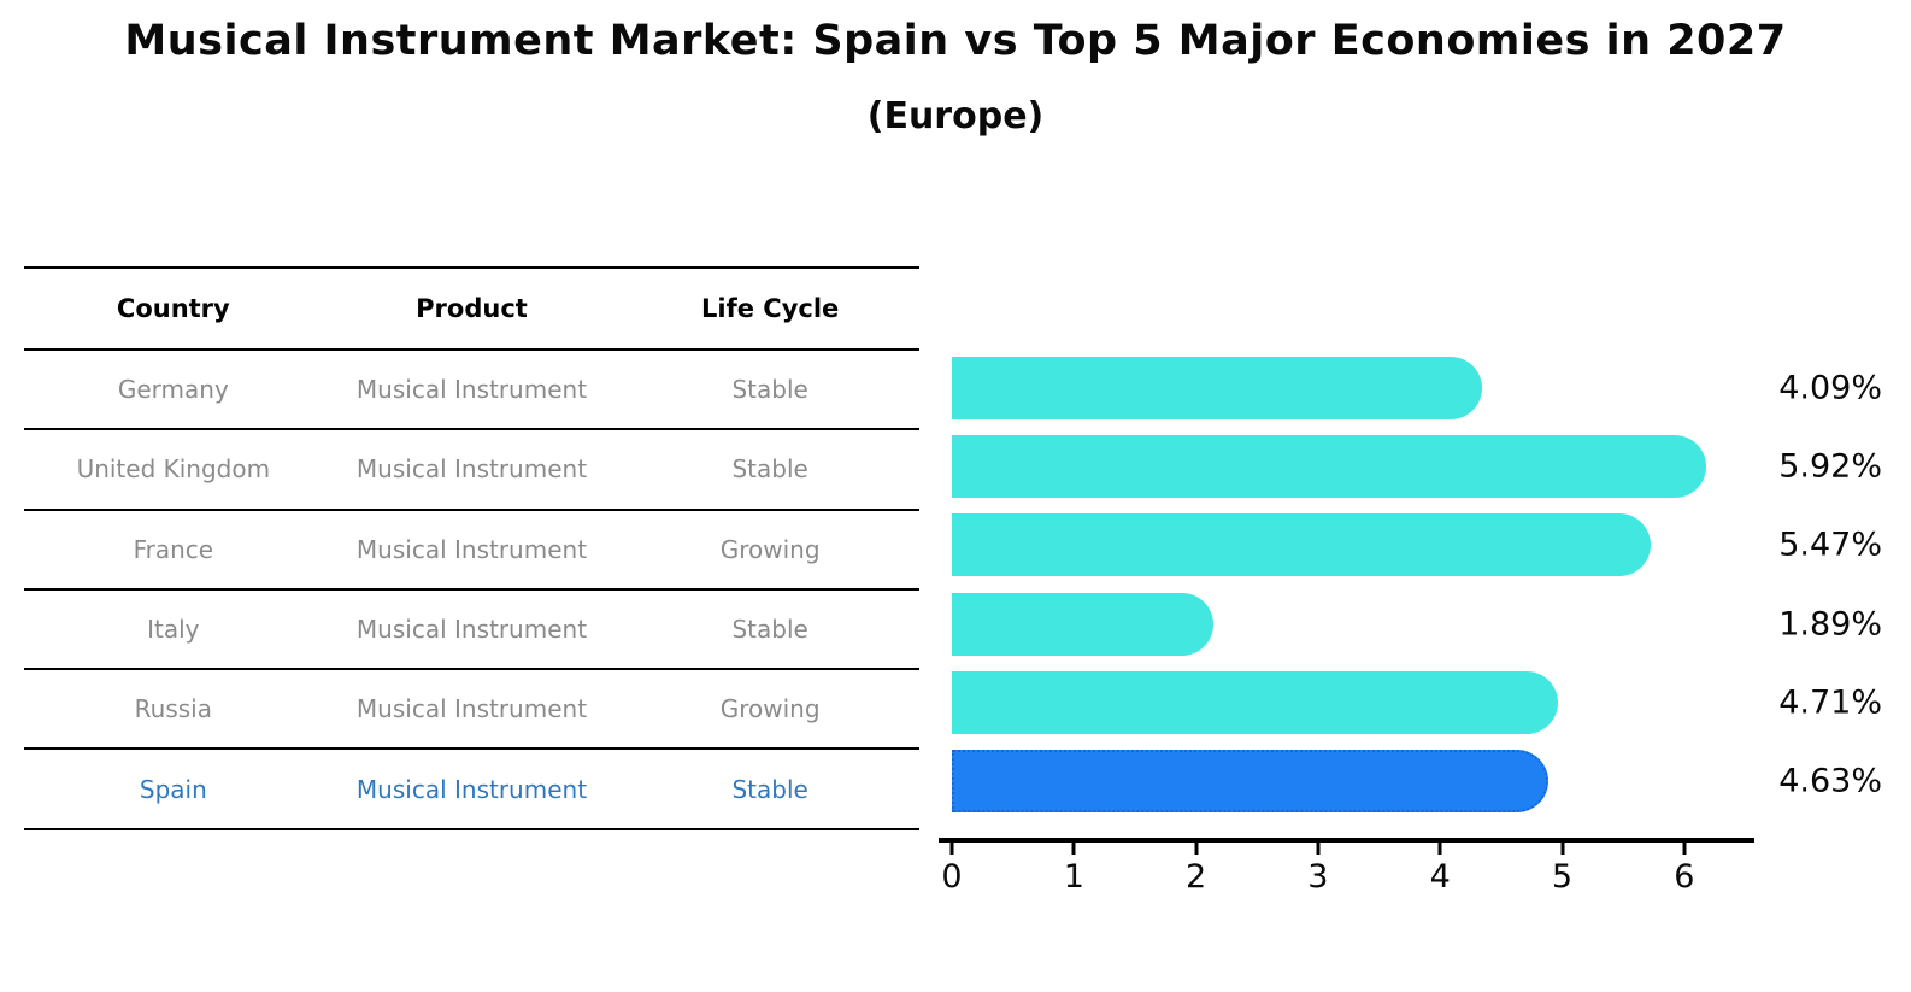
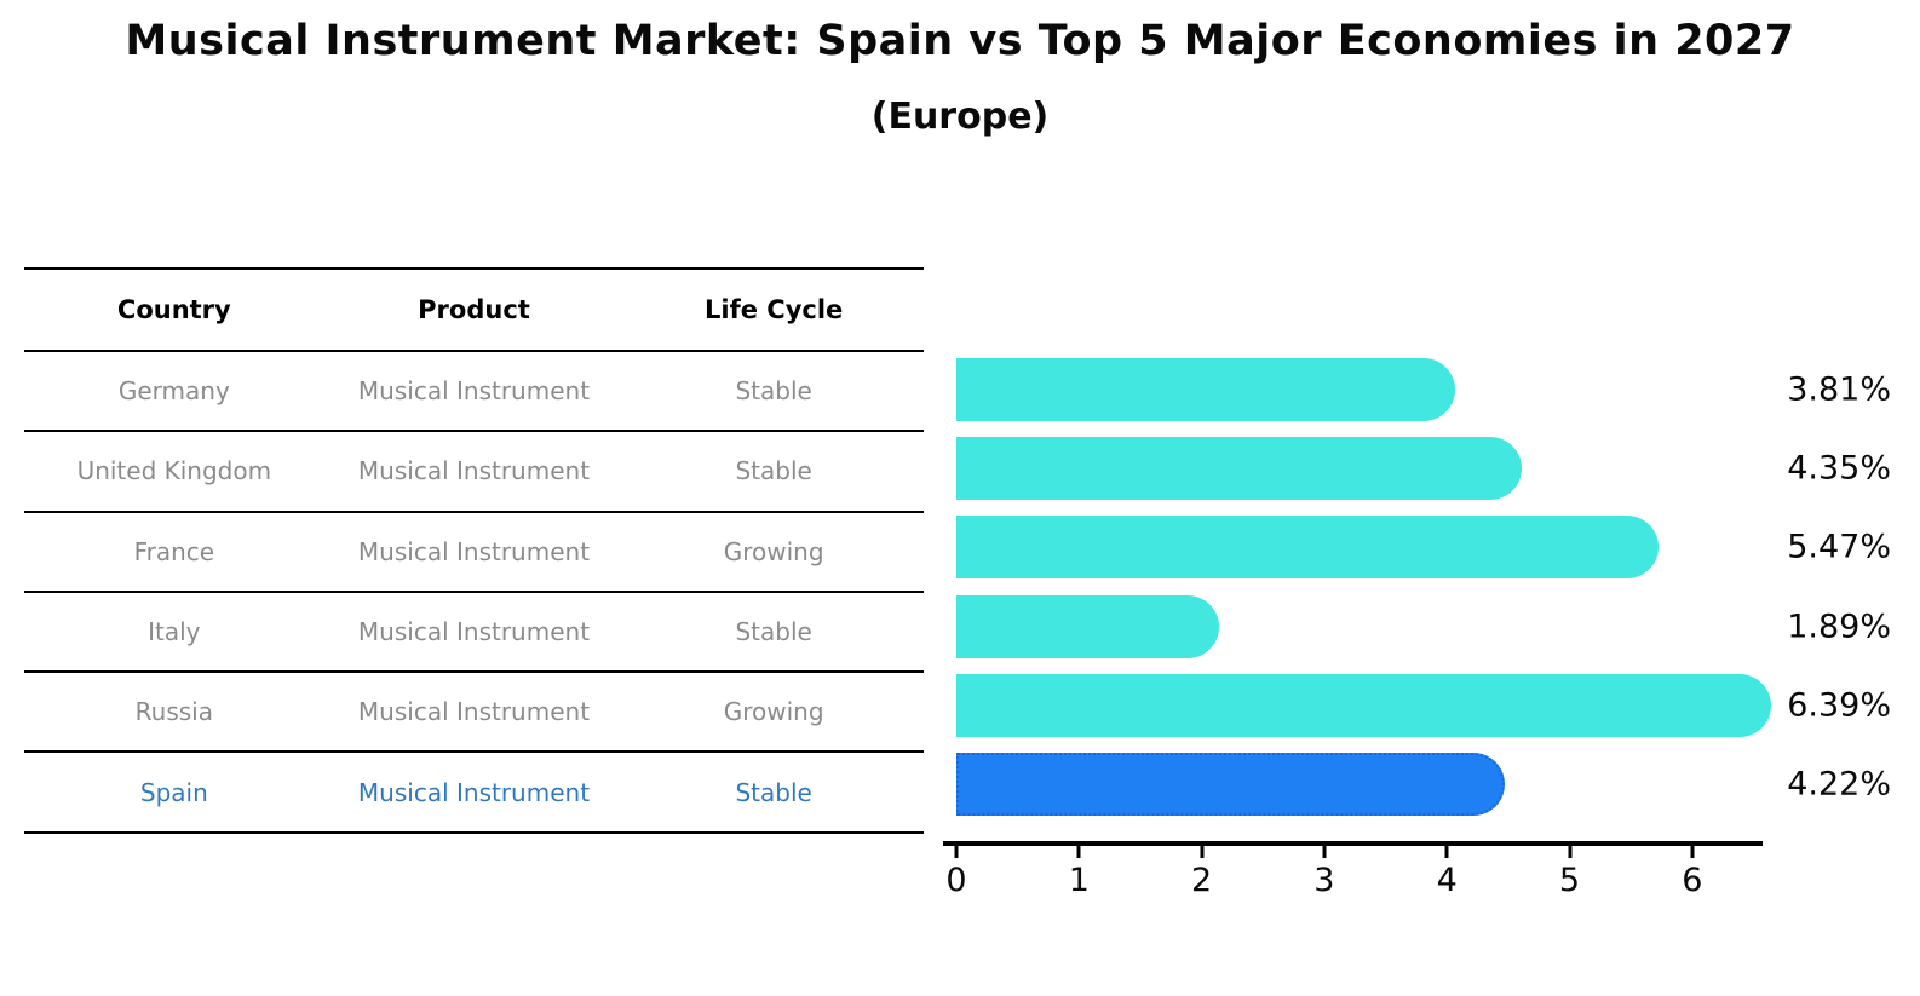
Germany: 4.09% -> 3.81%
United Kingdom: 5.92% -> 4.35%
Russia: 4.71% -> 6.39%
Spain: 4.63% -> 4.22%
